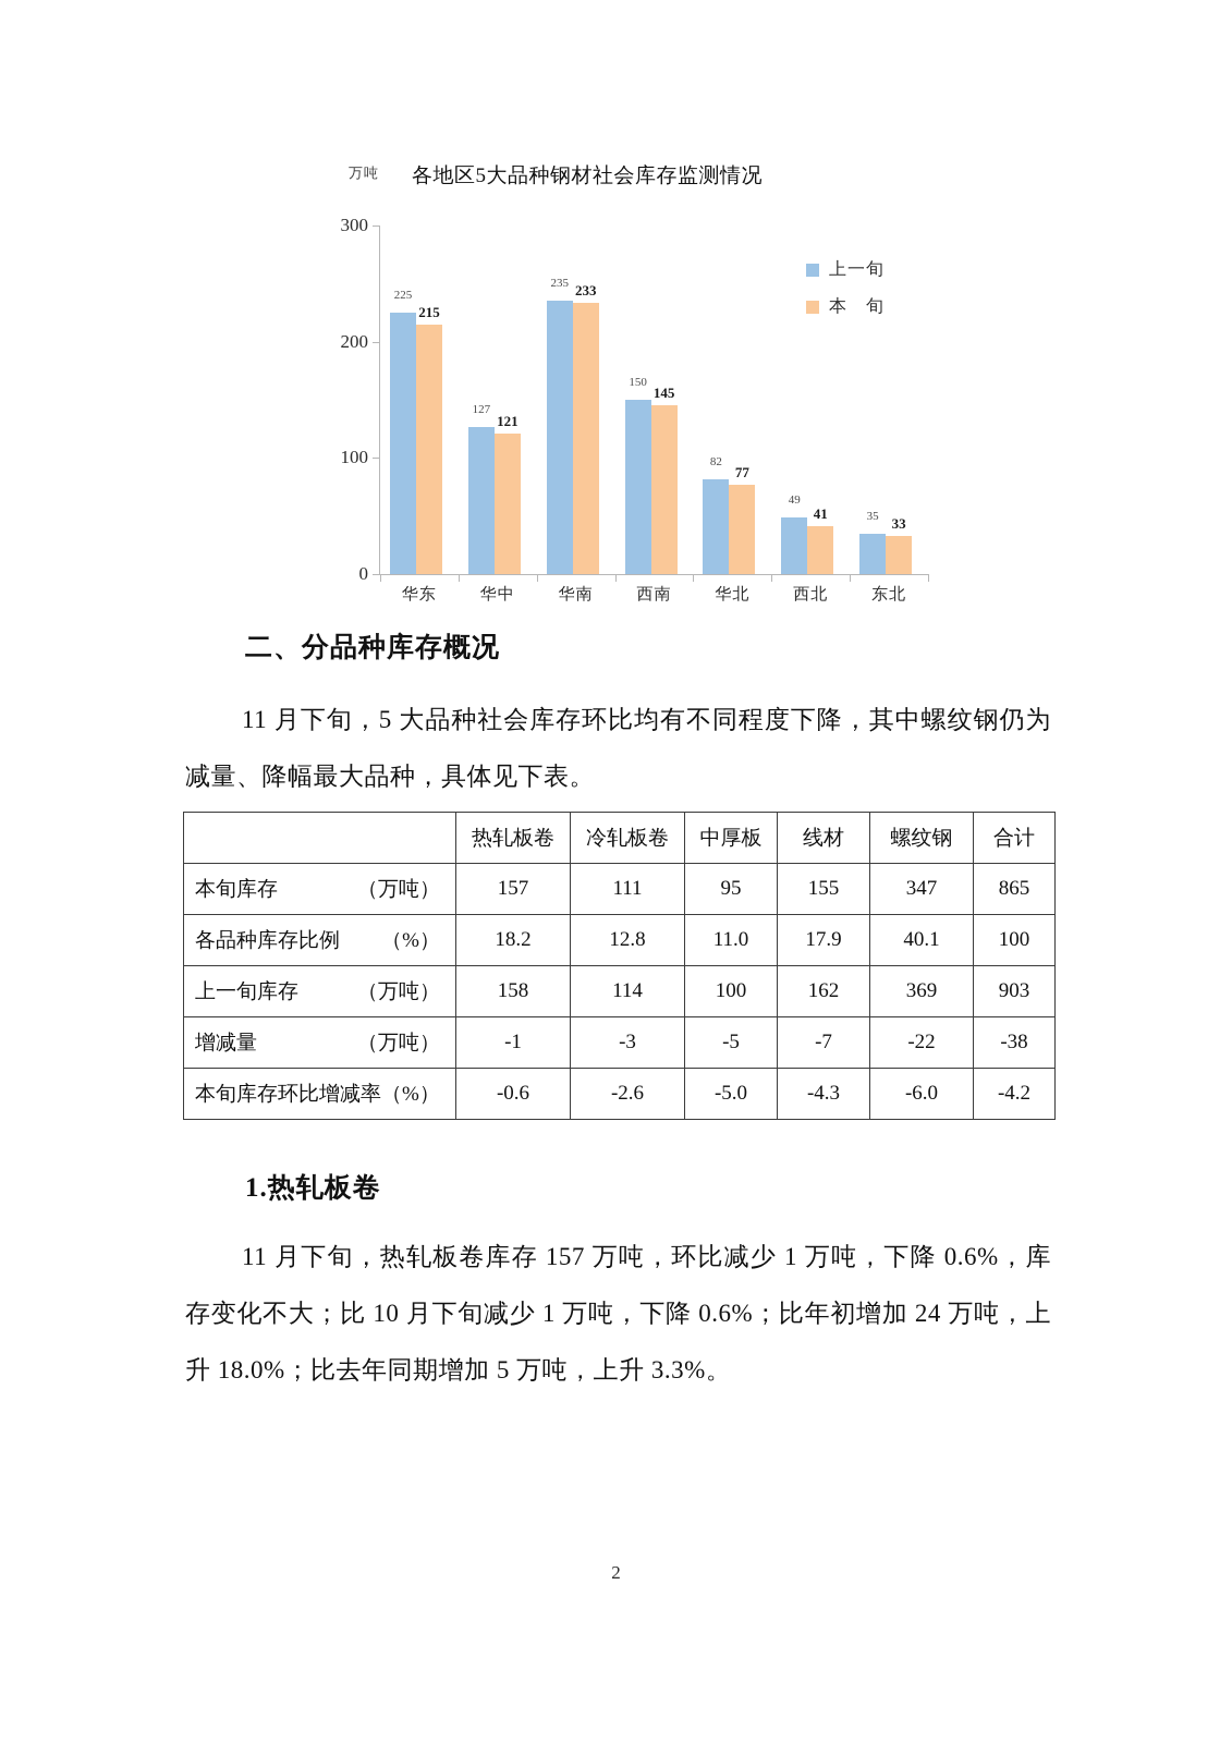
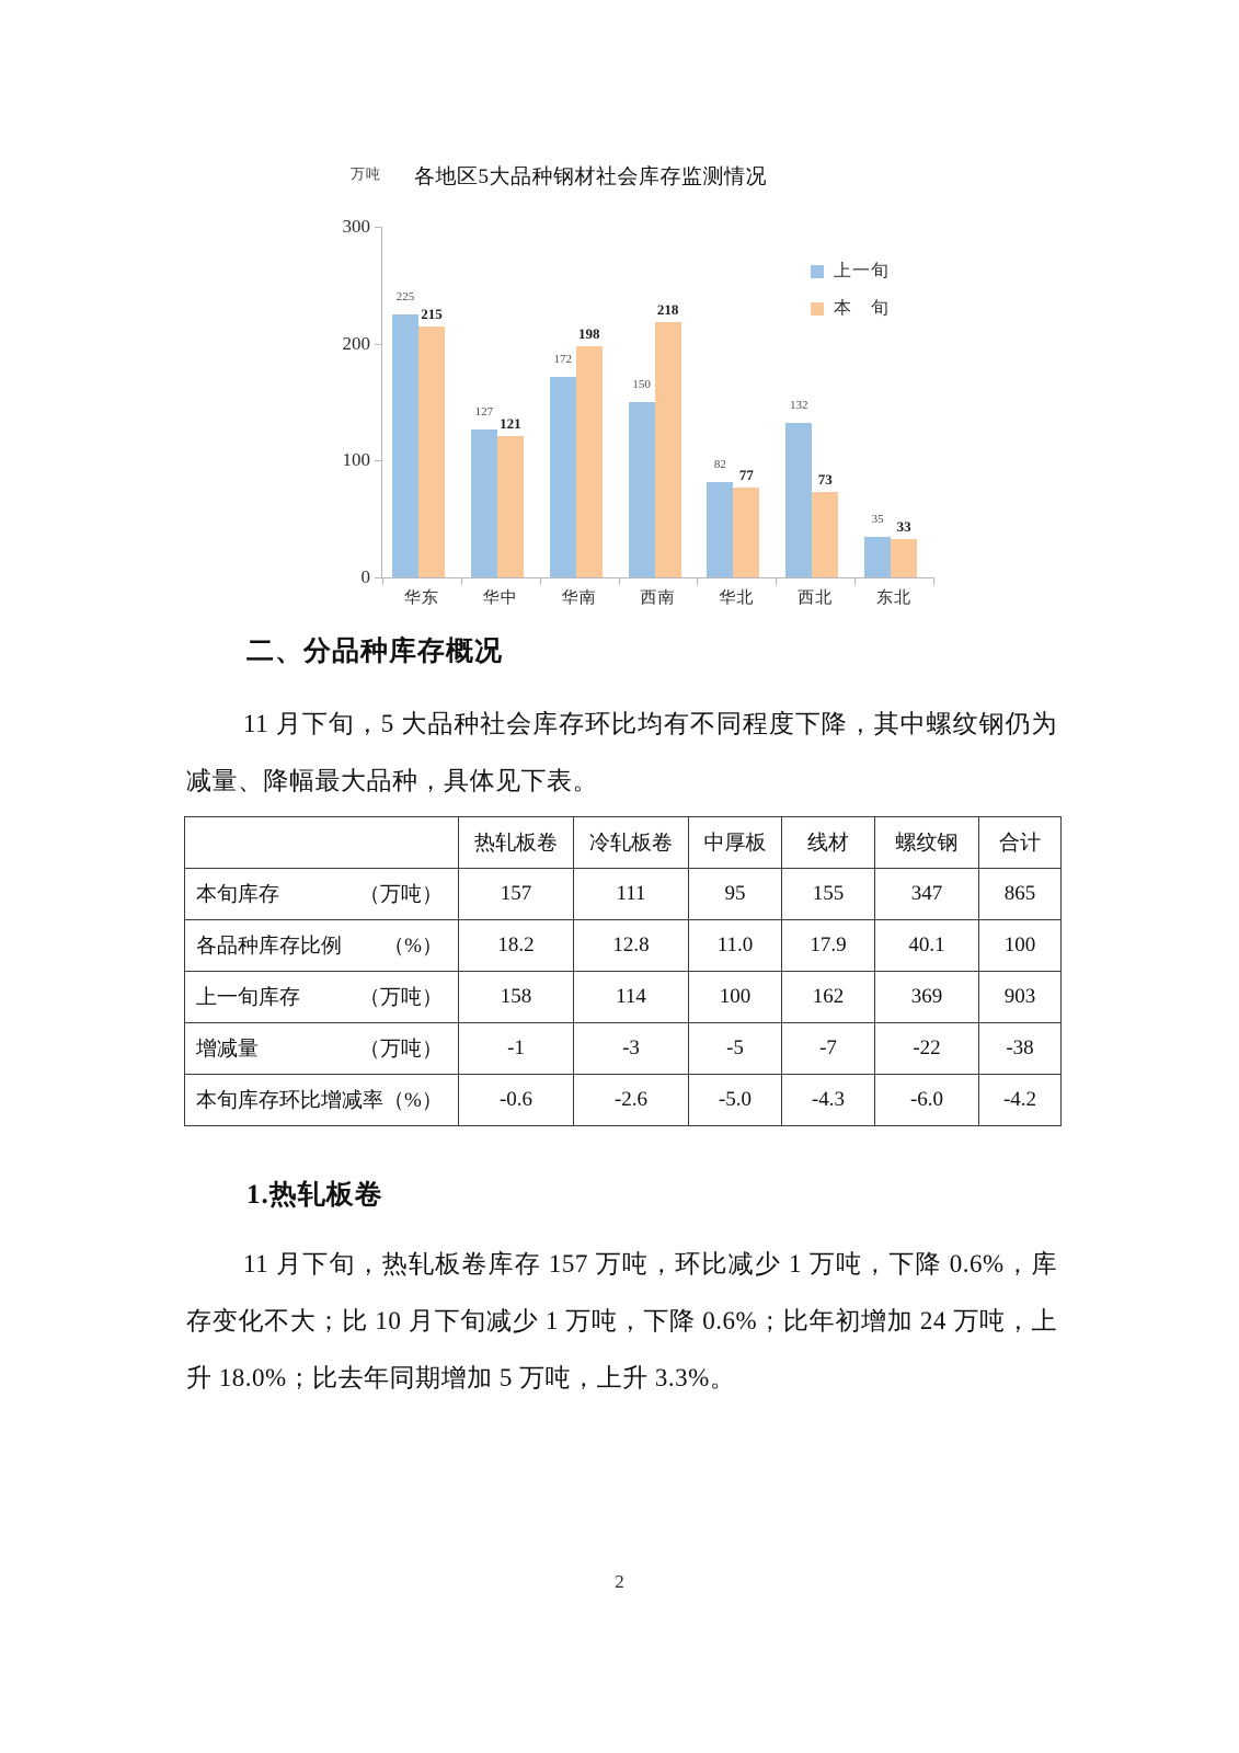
上一旬/华南: 235 -> 172
本 旬/华南: 233 -> 198
本 旬/西南: 145 -> 218
上一旬/西北: 49 -> 132
本 旬/西北: 41 -> 73
